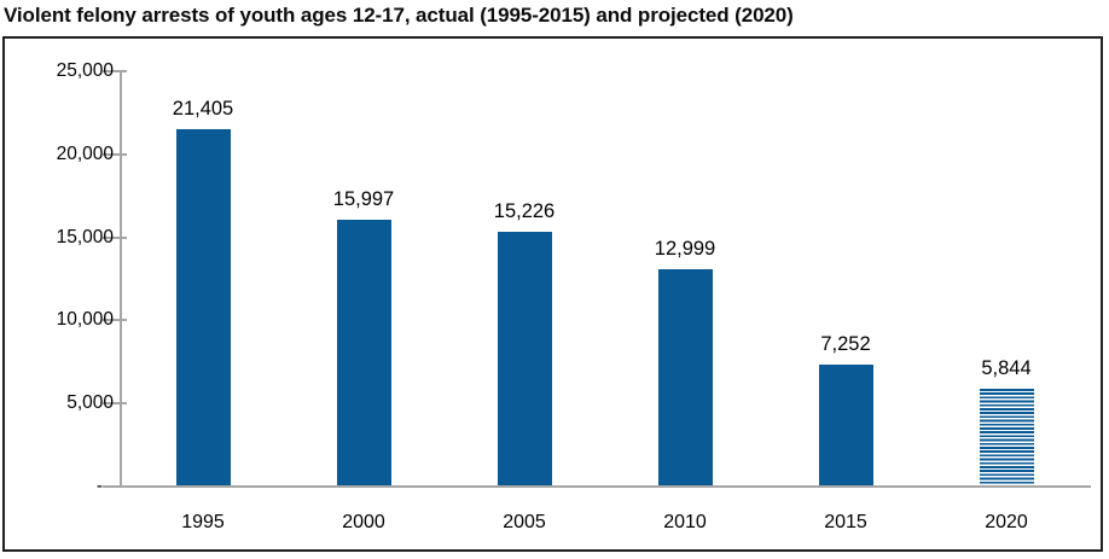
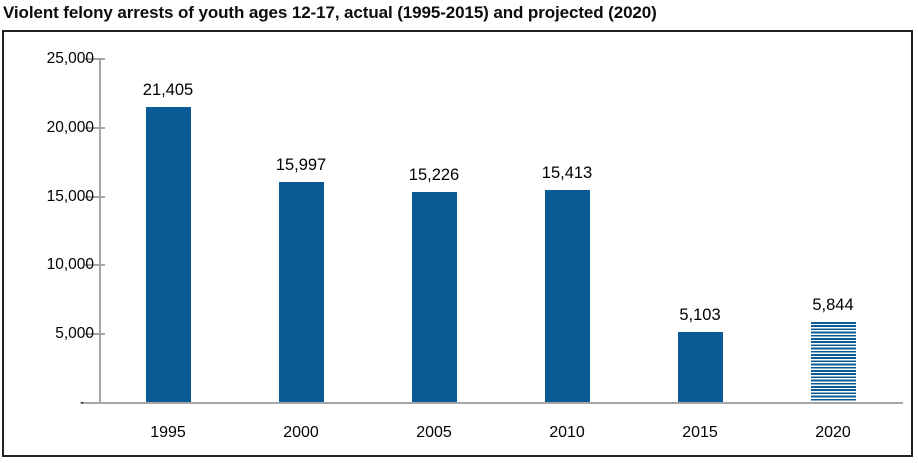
2010: 12,999 -> 15,413
2015: 7,252 -> 5,103
